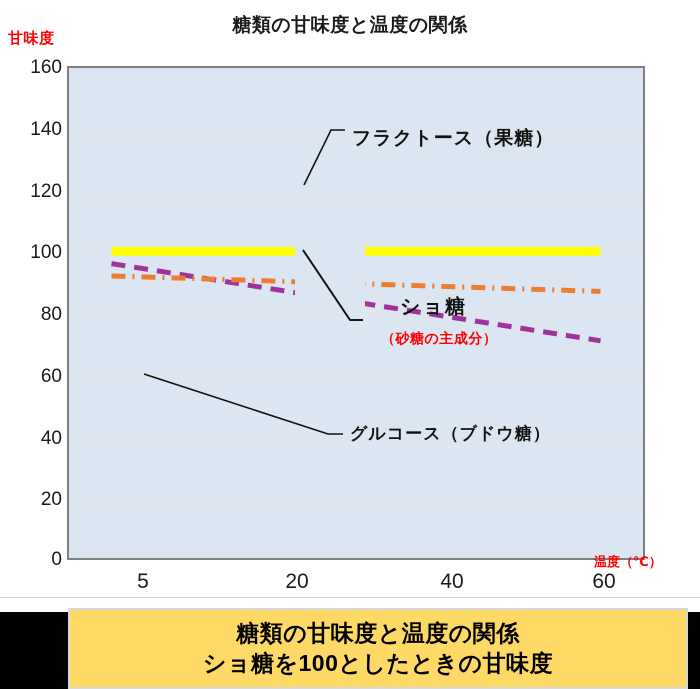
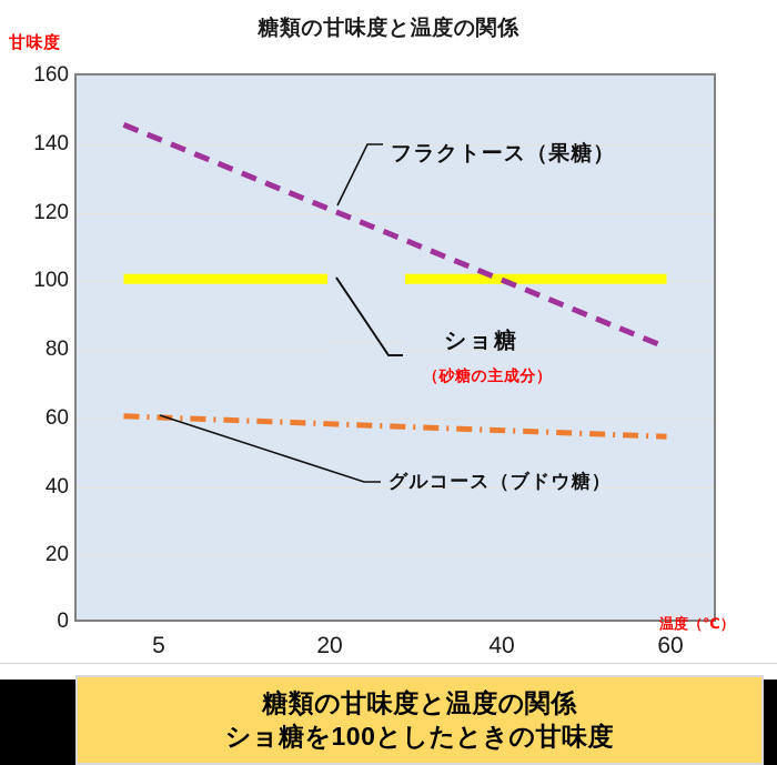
フラクトース（果糖）/5: 96 -> 145
グルコース（ブドウ糖）/5: 92 -> 60
フラクトース（果糖）/60: 71 -> 80
グルコース（ブドウ糖）/60: 87 -> 54
